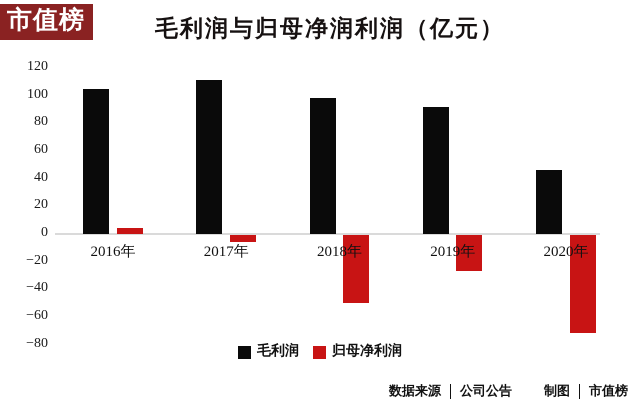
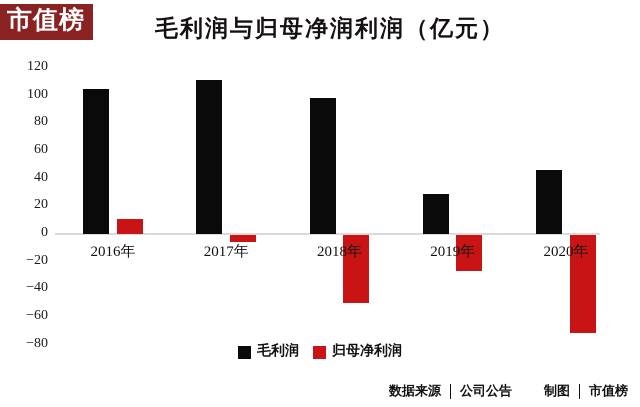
归母净利润/2016年: 4 -> 11
毛利润/2019年: 92 -> 29
